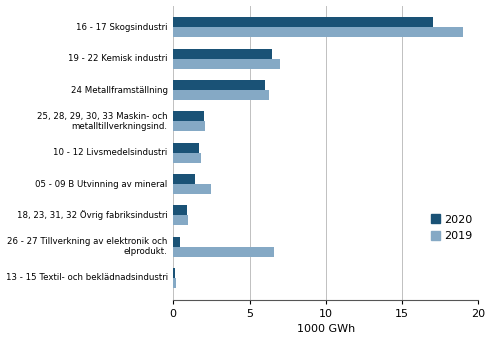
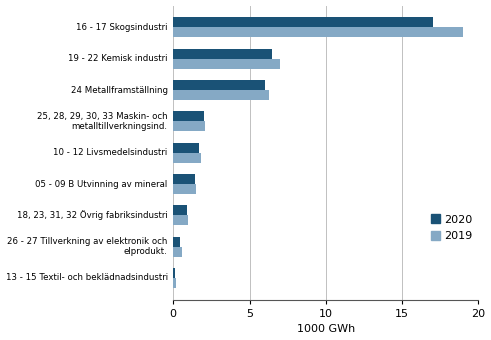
2019/05 - 09 B Utvinning av mineral: 2.5 -> 1.5
2019/26 - 27 Tillverkning av elektronik och elprodukt.: 6.6 -> 0.6
